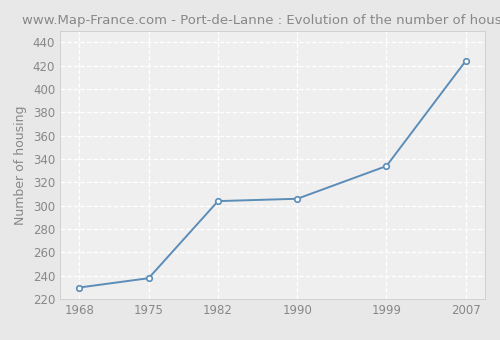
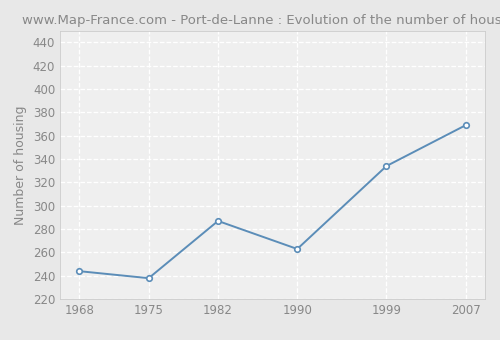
1968: 230 -> 244
1982: 304 -> 287
1990: 306 -> 263
2007: 424 -> 369
